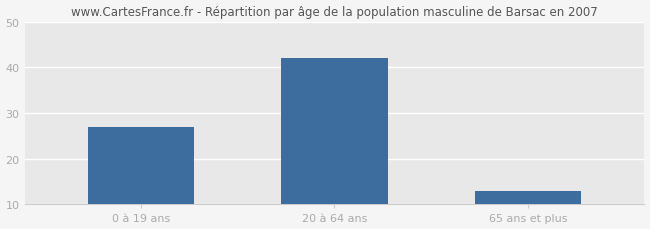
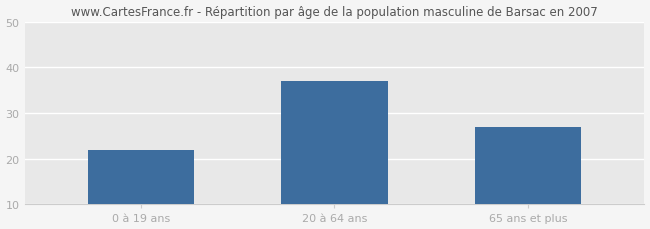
0 à 19 ans: 27 -> 22
20 à 64 ans: 42 -> 37
65 ans et plus: 13 -> 27
